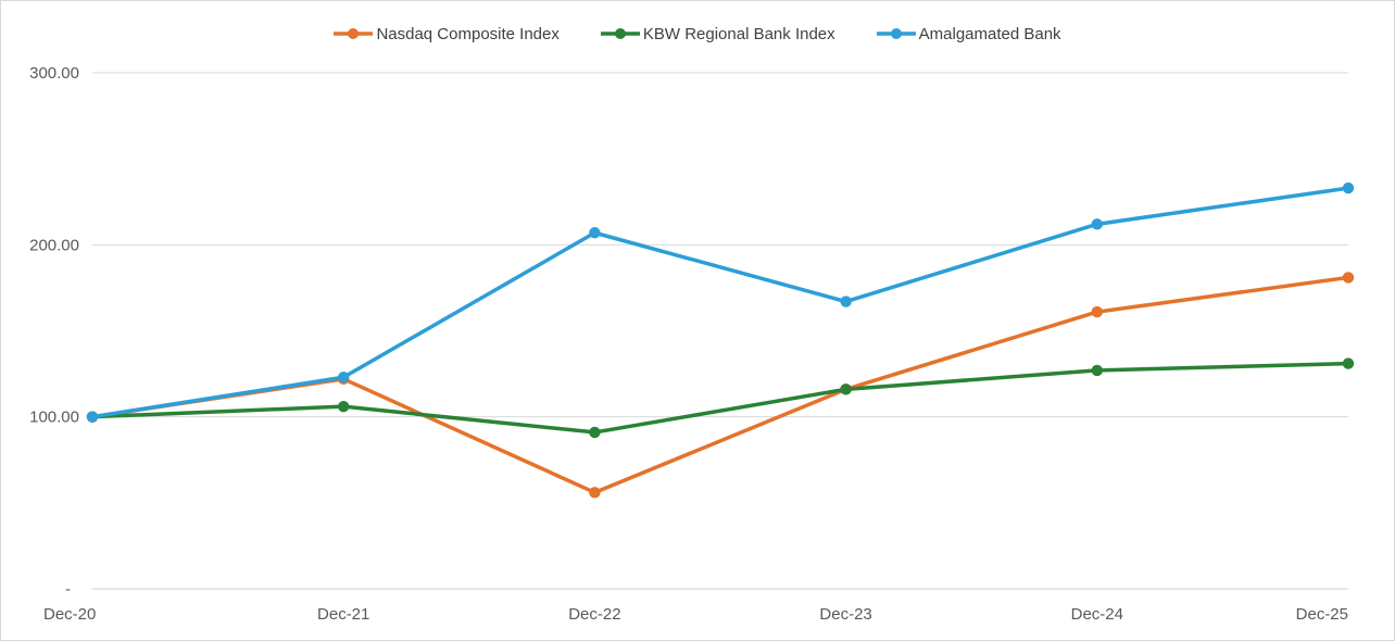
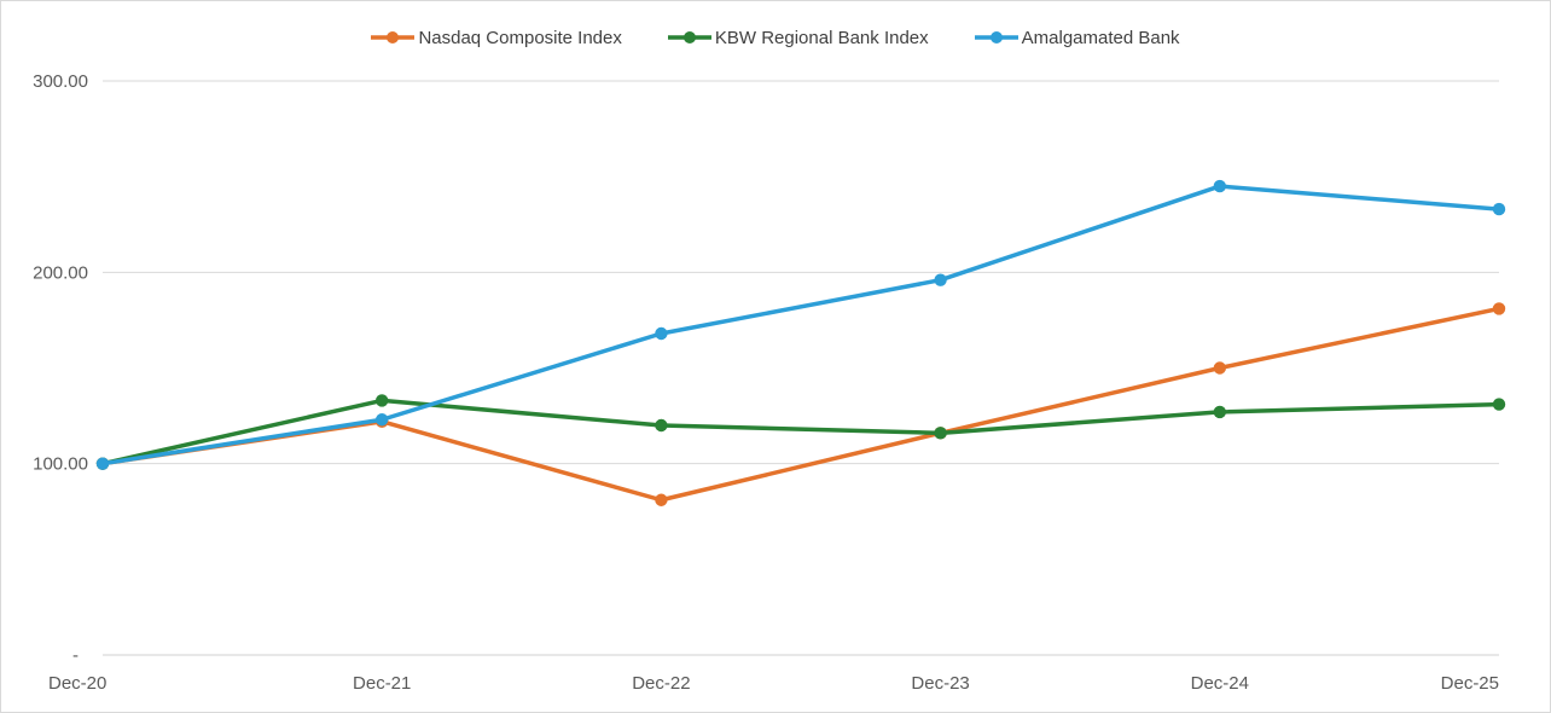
KBW Regional Bank Index/Dec-21: 106 -> 133
Nasdaq Composite Index/Dec-22: 56 -> 81
KBW Regional Bank Index/Dec-22: 91 -> 120
Amalgamated Bank/Dec-22: 207 -> 168
Amalgamated Bank/Dec-23: 167 -> 196
Nasdaq Composite Index/Dec-24: 161 -> 150
Amalgamated Bank/Dec-24: 212 -> 245
